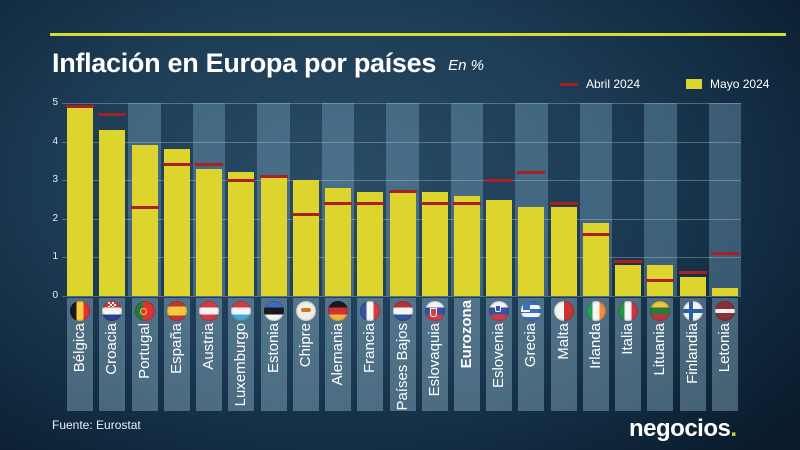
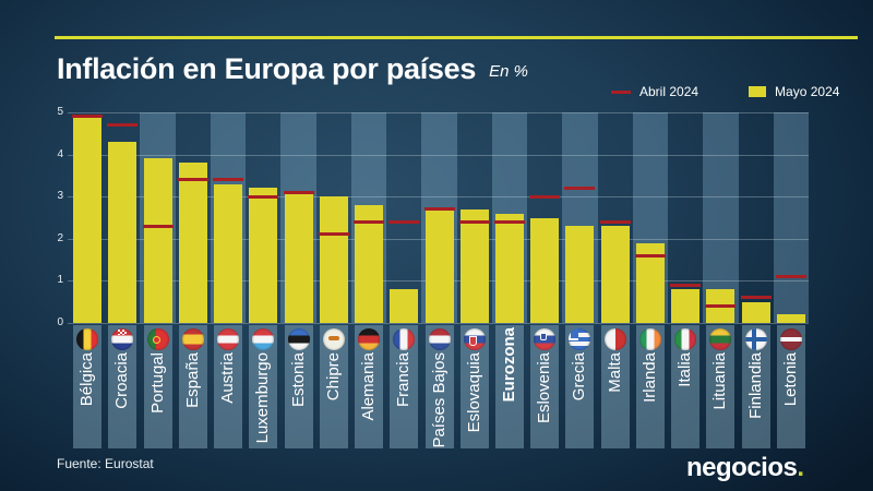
Mayo 2024/Francia: 2.7 -> 0.8
